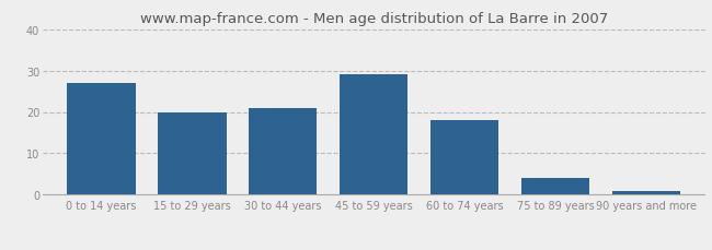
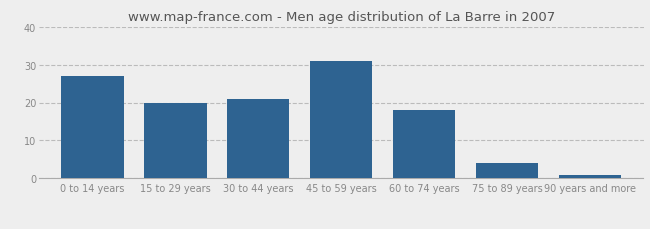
45 to 59 years: 29 -> 31
